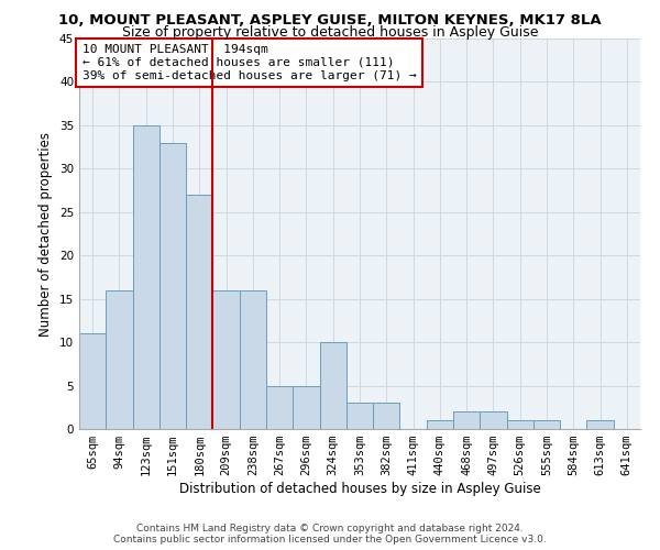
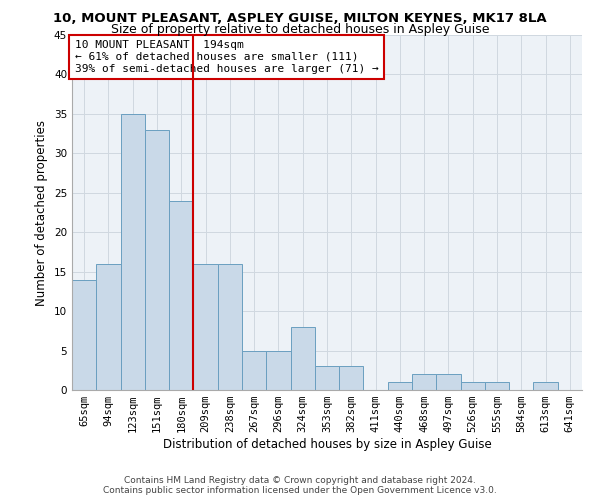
65sqm: 11 -> 14
180sqm: 27 -> 24
324sqm: 10 -> 8
